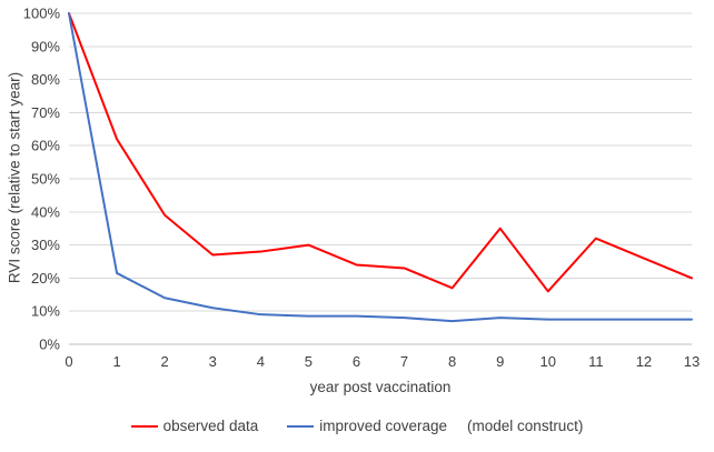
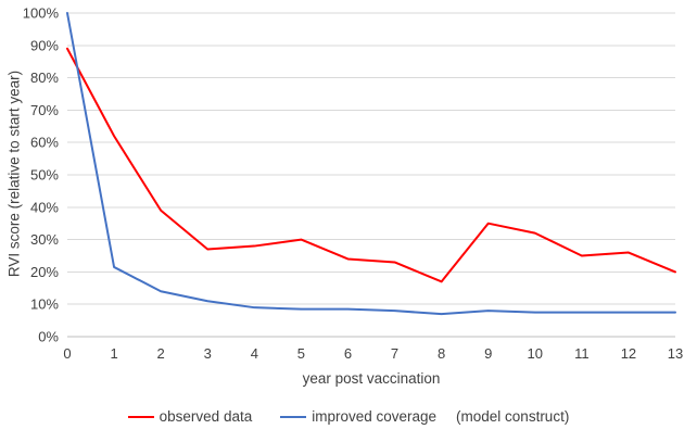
observed data/0: 100% -> 89%
observed data/10: 16% -> 32%
observed data/11: 32% -> 25%
